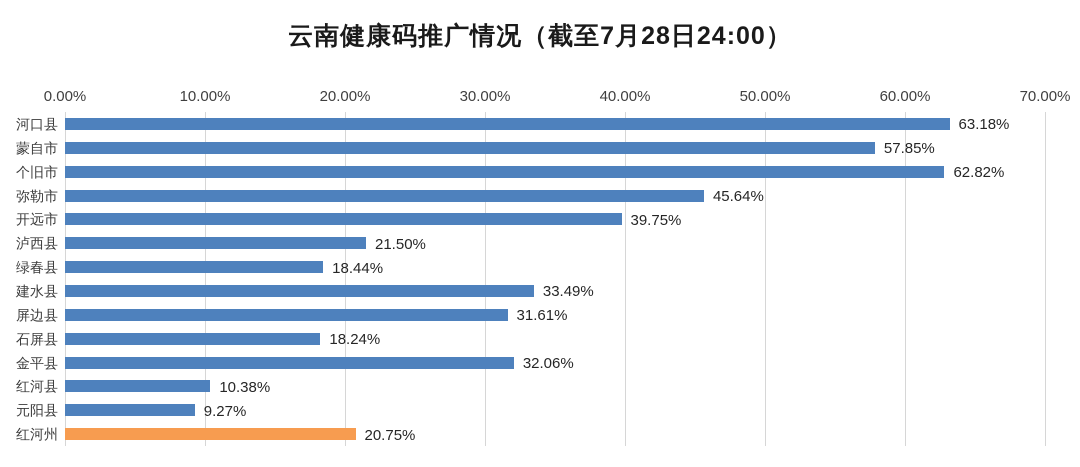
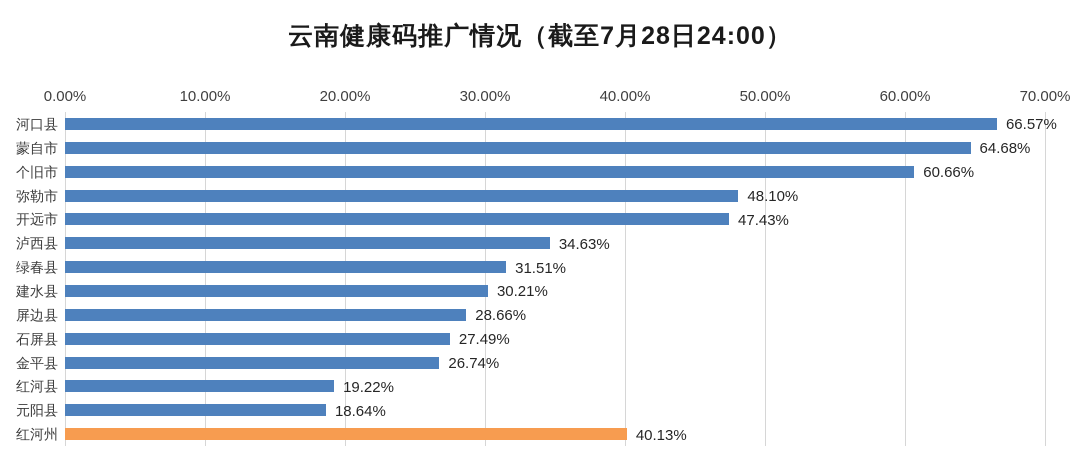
河口县: 63.18% -> 66.57%
蒙自市: 57.85% -> 64.68%
个旧市: 62.82% -> 60.66%
弥勒市: 45.64% -> 48.10%
开远市: 39.75% -> 47.43%
泸西县: 21.50% -> 34.63%
绿春县: 18.44% -> 31.51%
建水县: 33.49% -> 30.21%
屏边县: 31.61% -> 28.66%
石屏县: 18.24% -> 27.49%
金平县: 32.06% -> 26.74%
红河县: 10.38% -> 19.22%
元阳县: 9.27% -> 18.64%
红河州: 20.75% -> 40.13%
